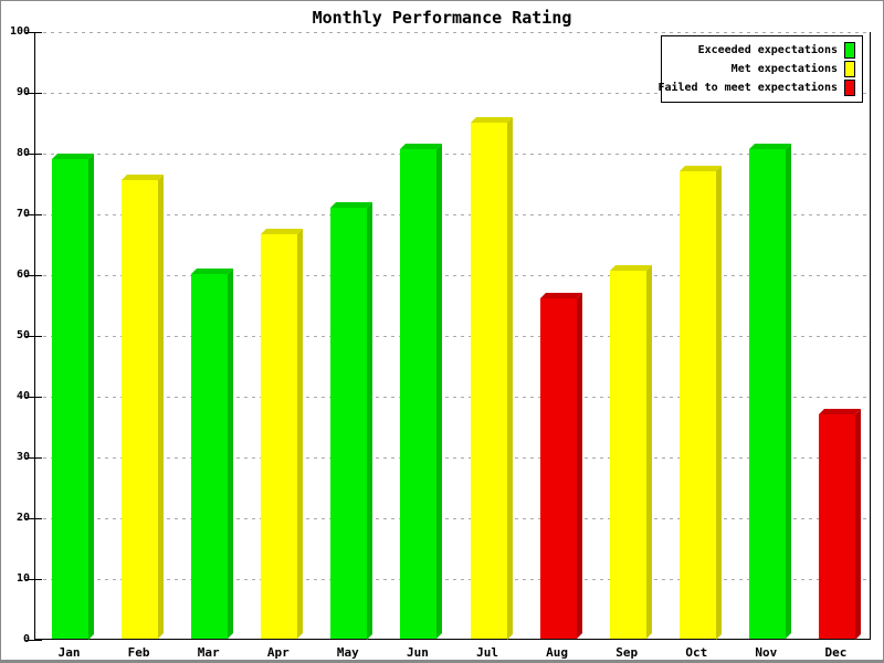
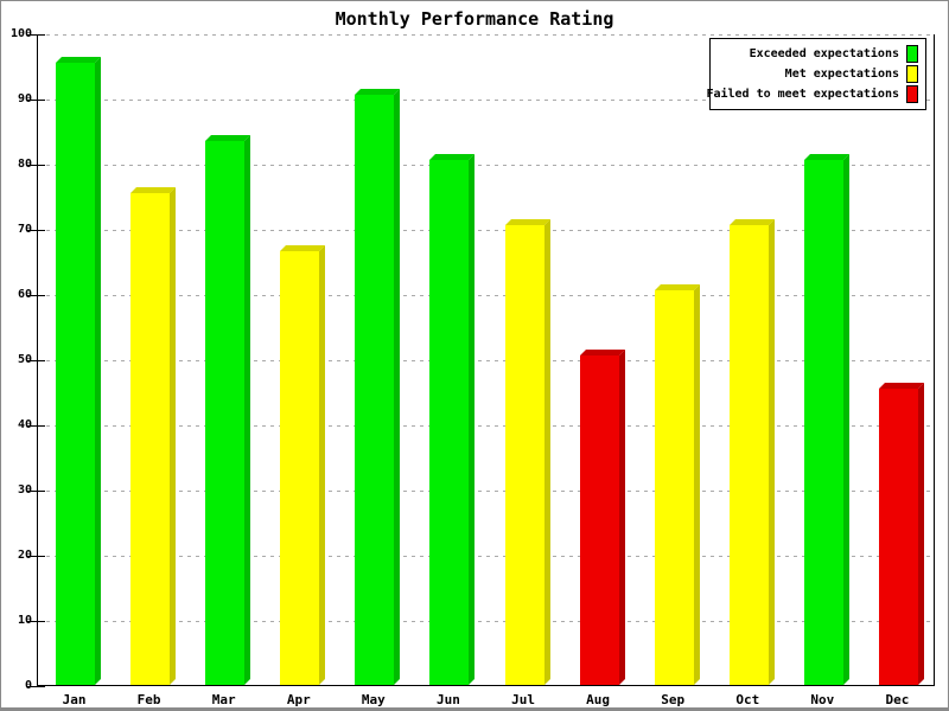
Jan: 79 -> 96
Mar: 60 -> 84
May: 71 -> 90
Jul: 85 -> 70
Aug: 56 -> 50
Oct: 77 -> 70
Dec: 37 -> 46
